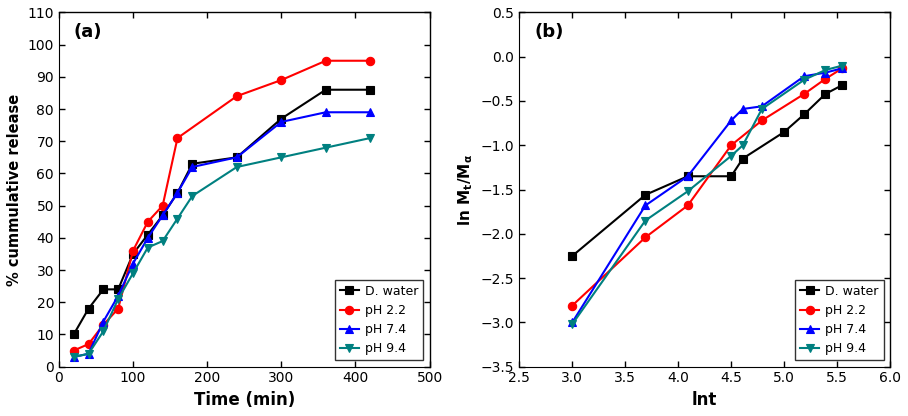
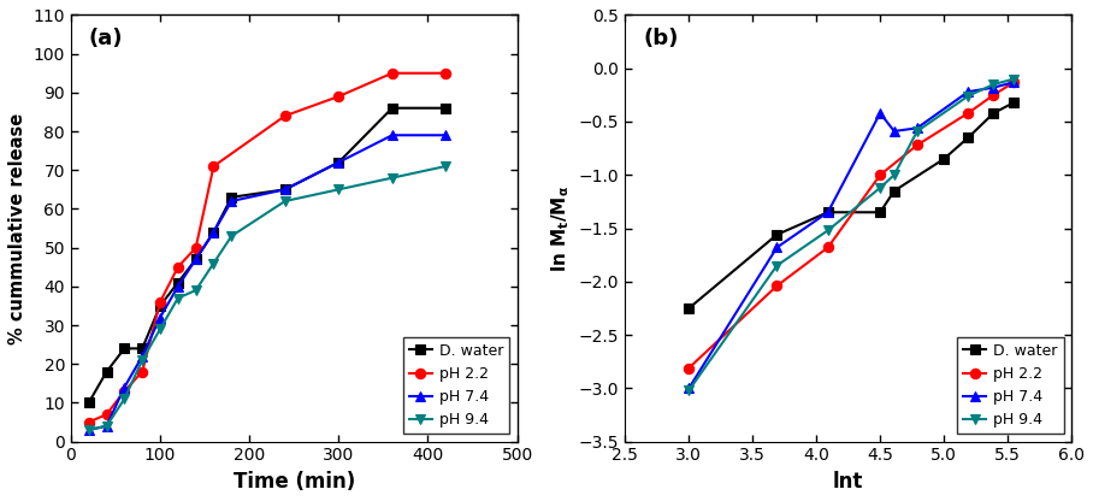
D. water/300: 77 -> 72
pH 7.4/300: 76 -> 72
pH 7.4/4.5: -0.72 -> -0.42
